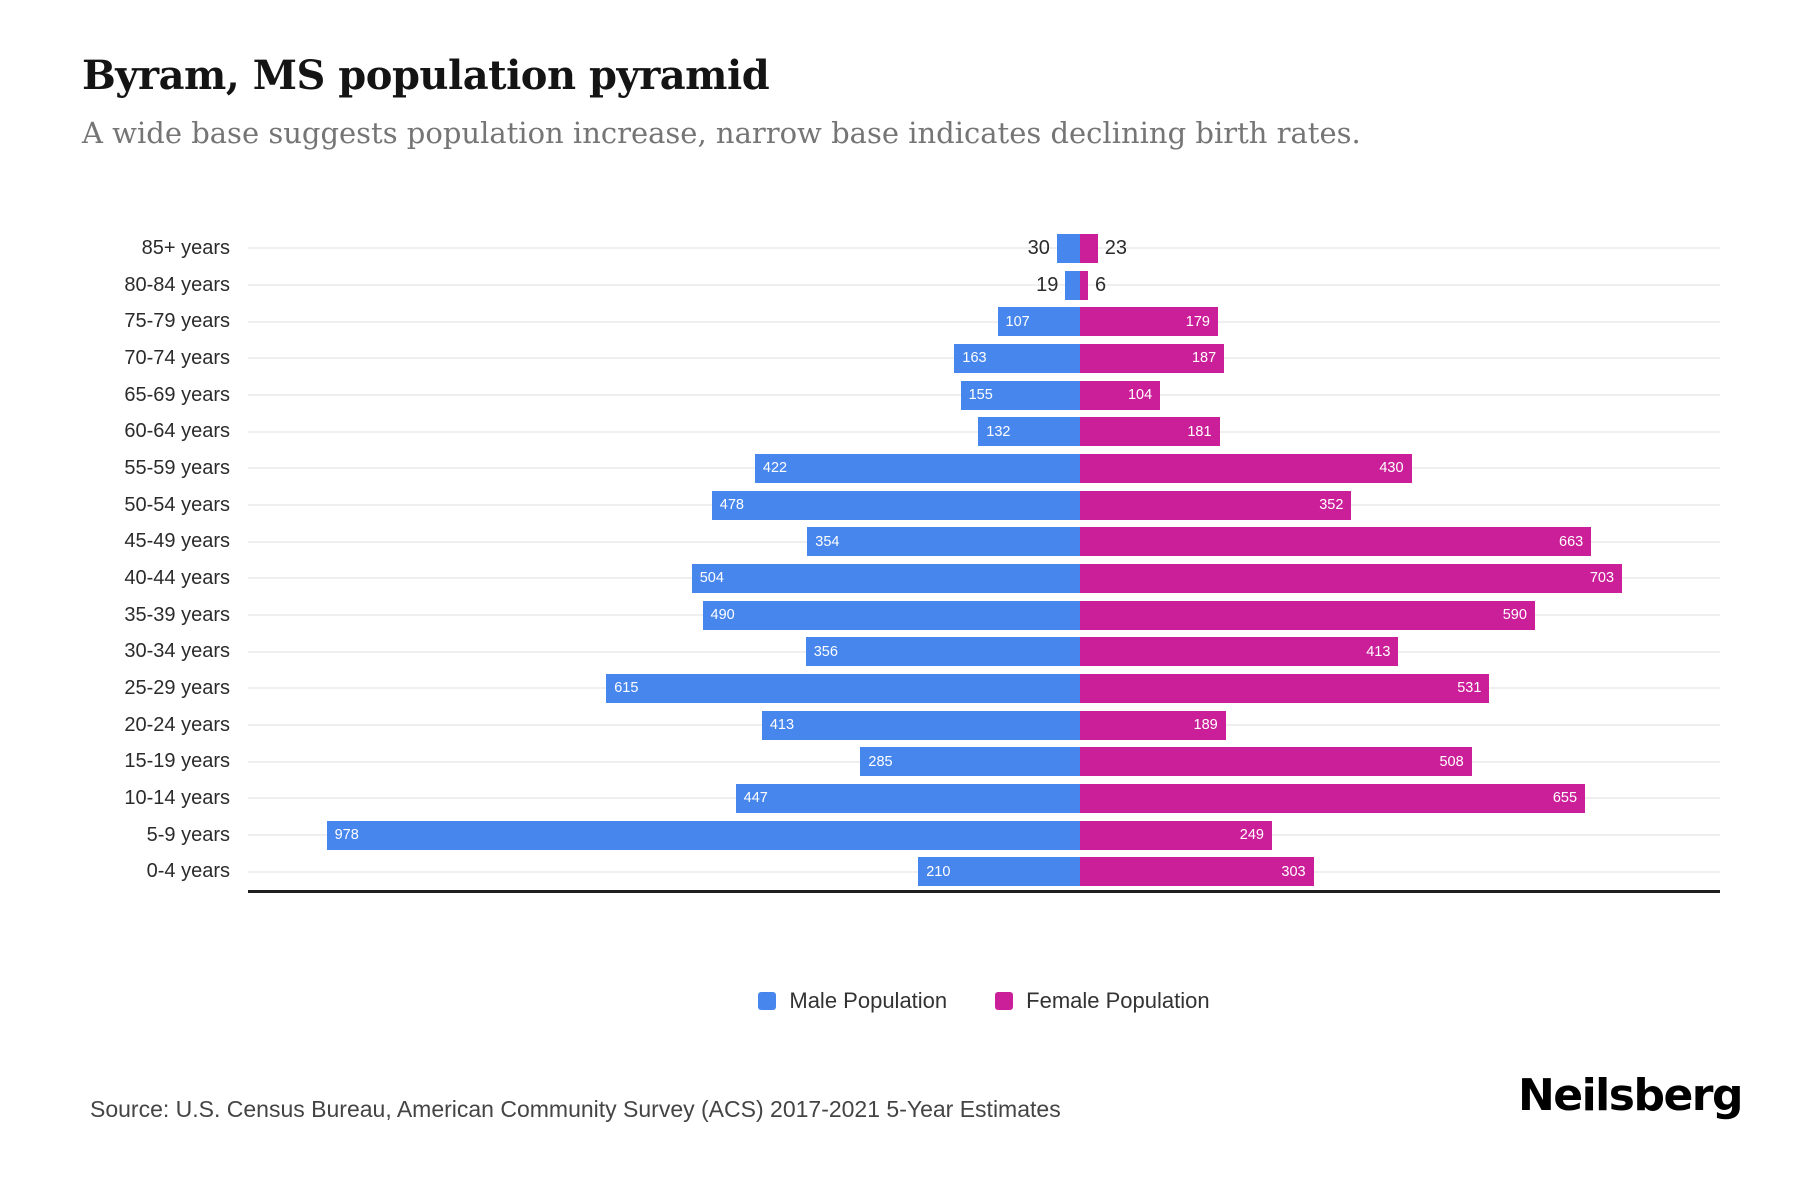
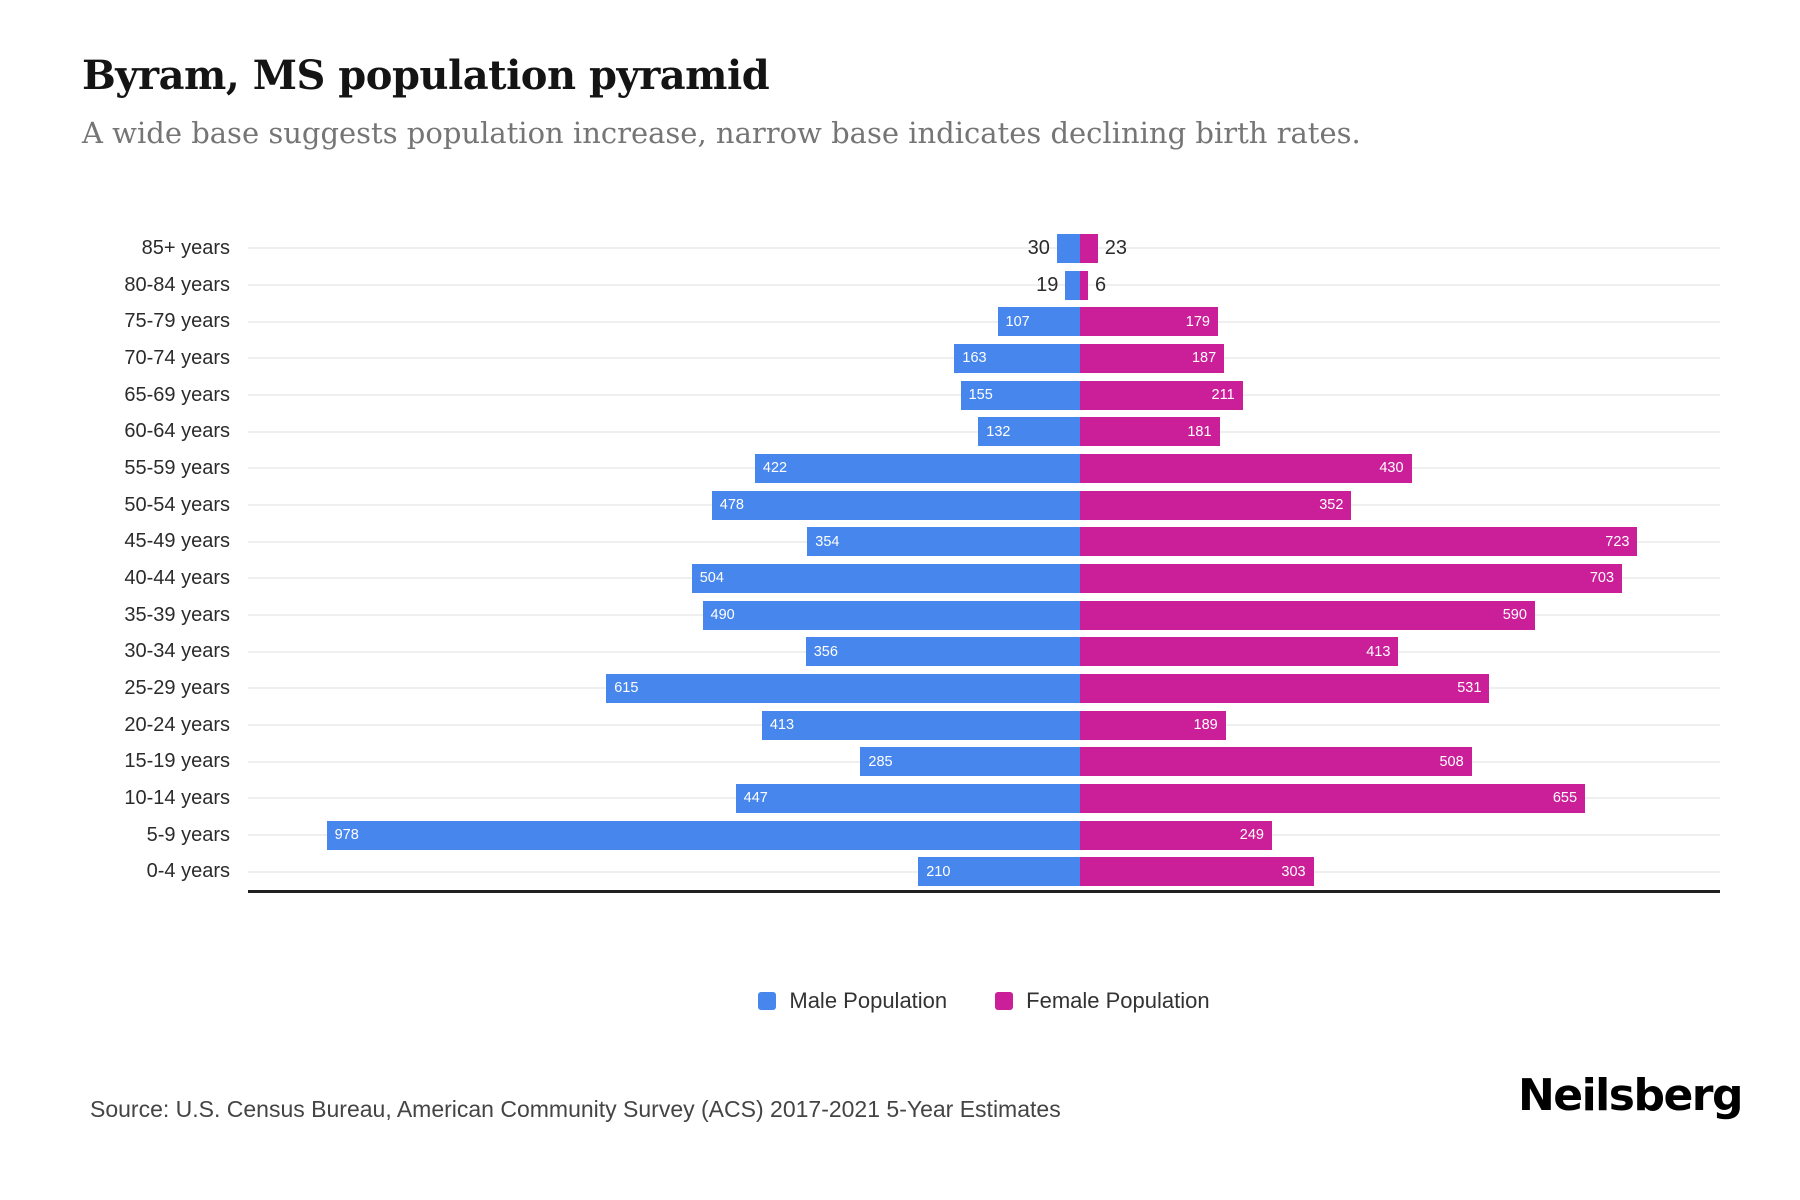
Female Population/65-69 years: 104 -> 211
Female Population/45-49 years: 663 -> 723
